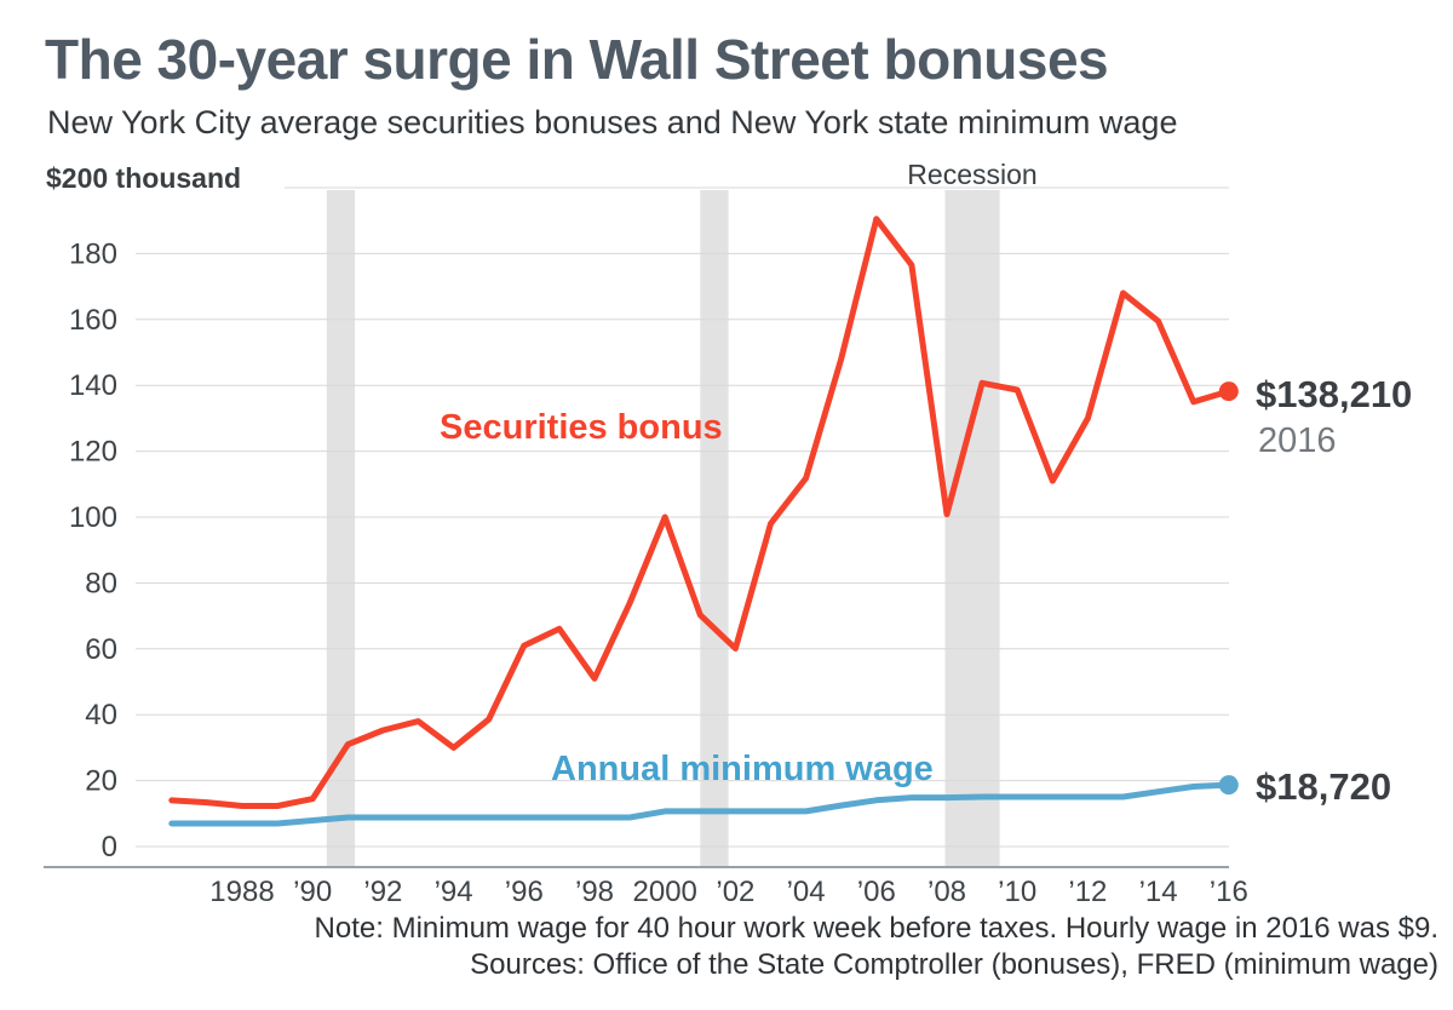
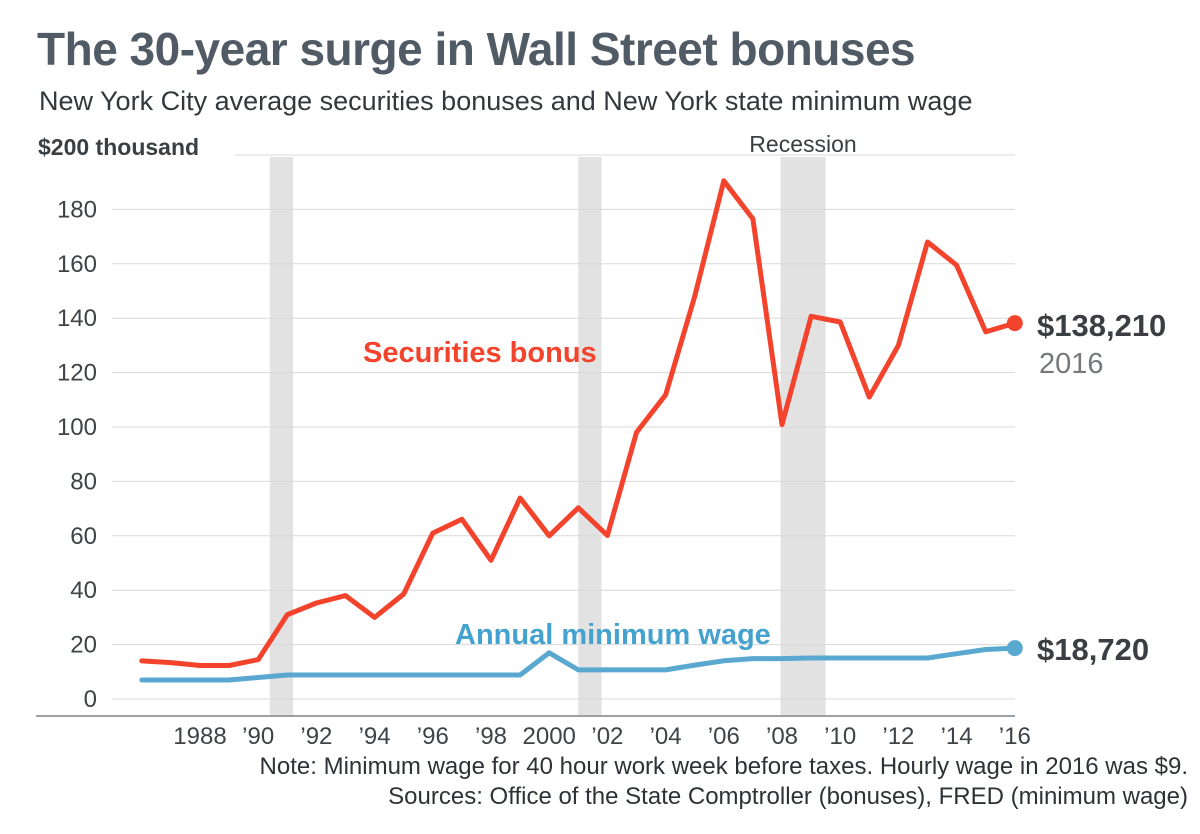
Securities bonus/2000: 100 -> 60
Annual minimum wage/2000: 11 -> 17
